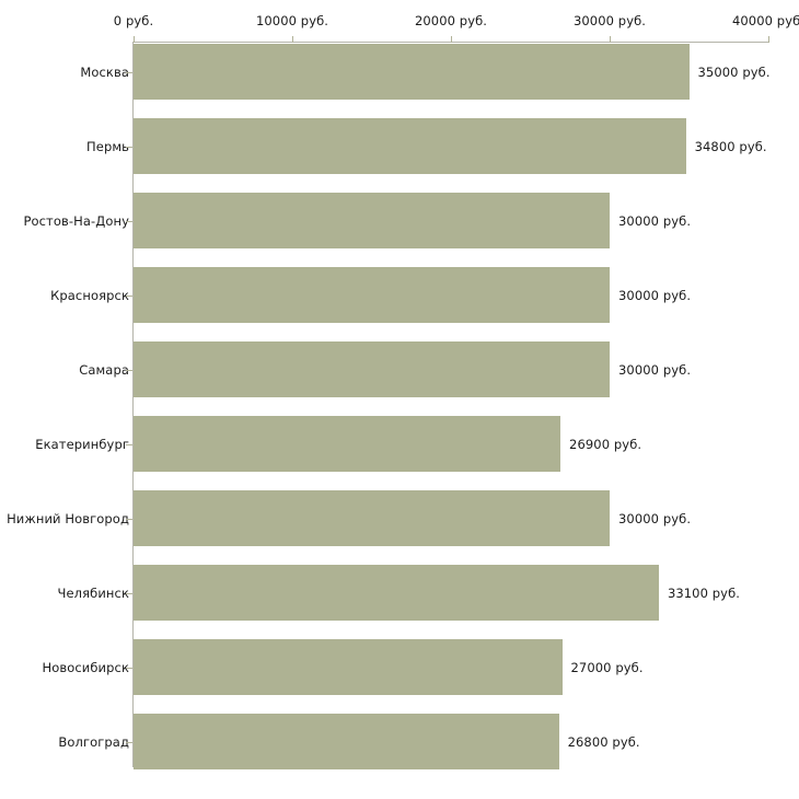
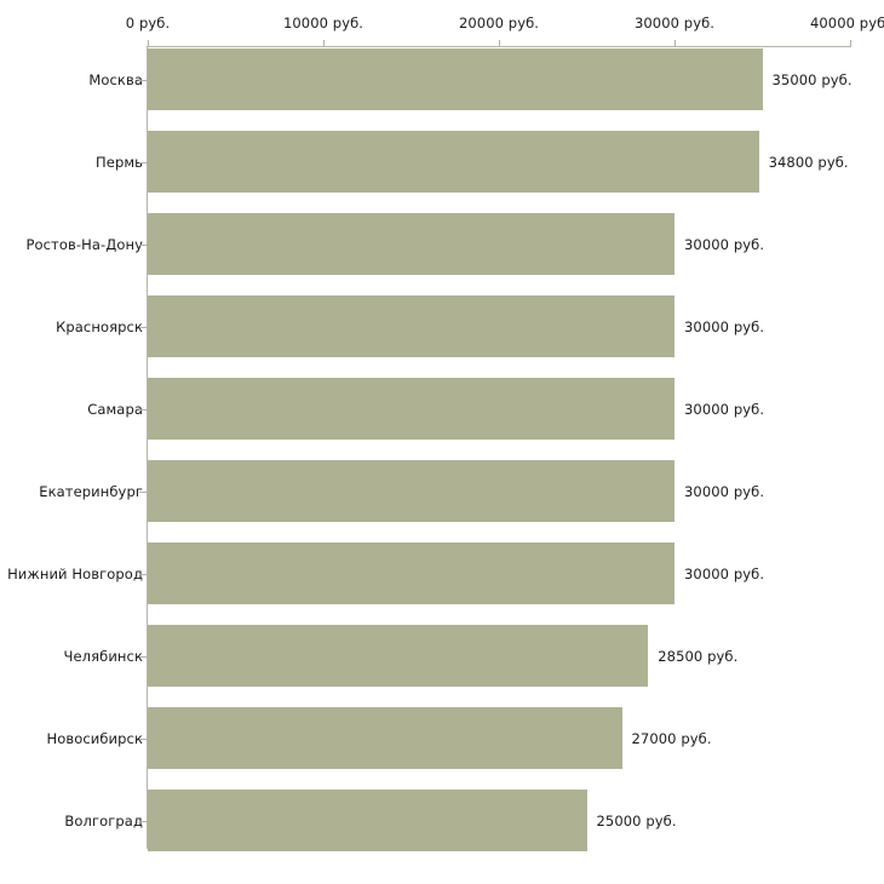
Екатеринбург: 26900 -> 30000
Челябинск: 33100 -> 28500
Волгоград: 26800 -> 25000
